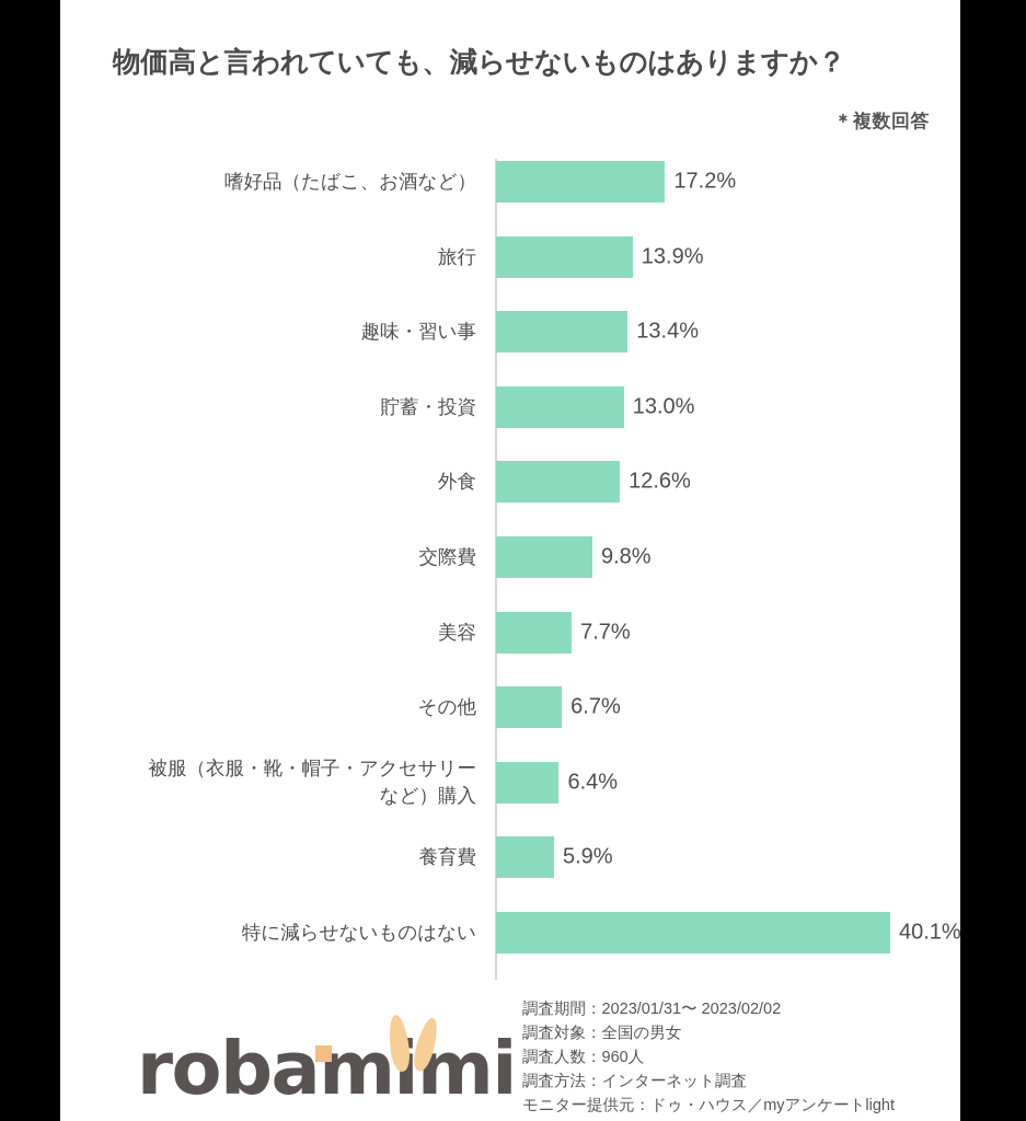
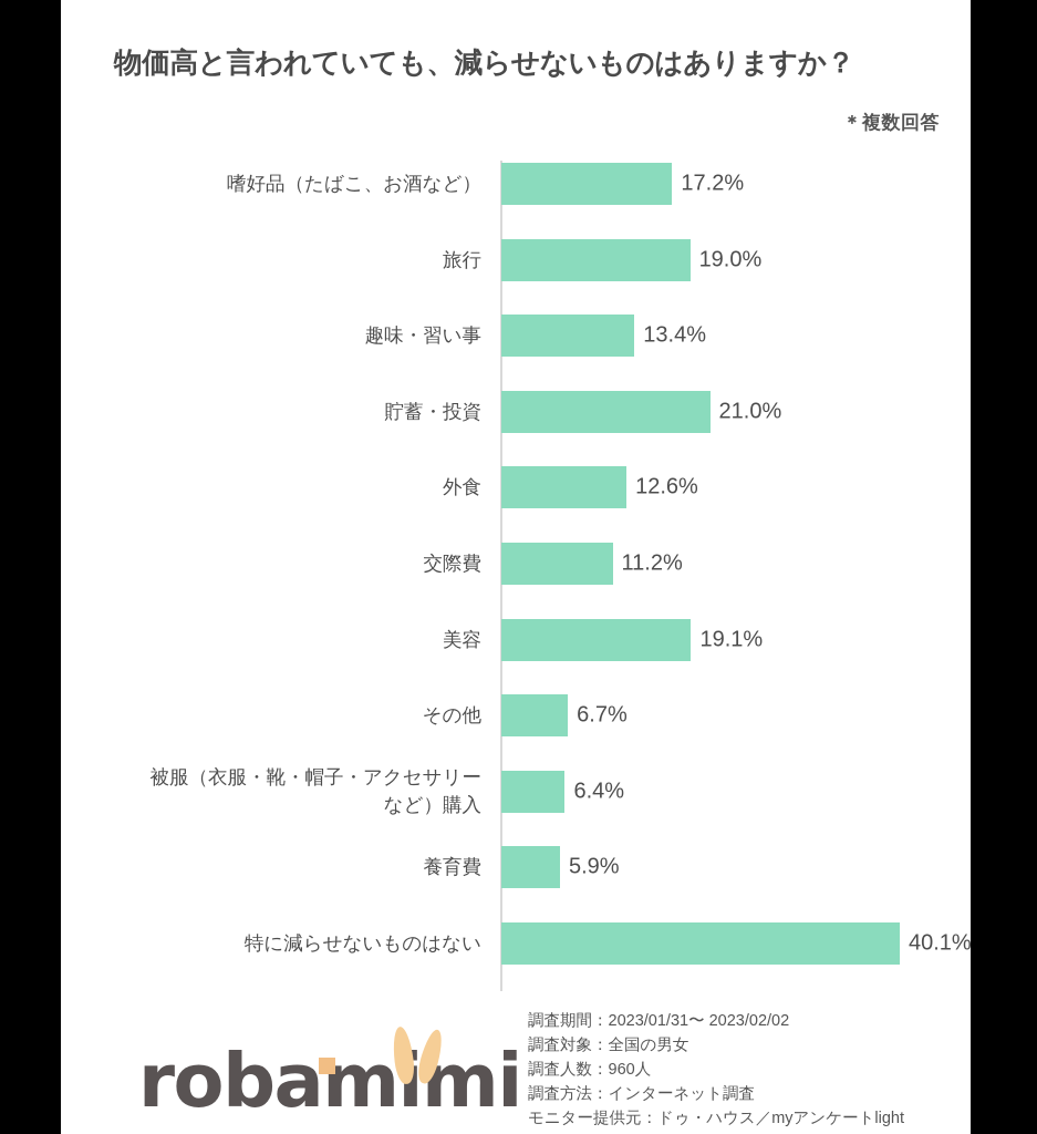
旅行: 13.9% -> 19.0%
貯蓄・投資: 13.0% -> 21.0%
交際費: 9.8% -> 11.2%
美容: 7.7% -> 19.1%
